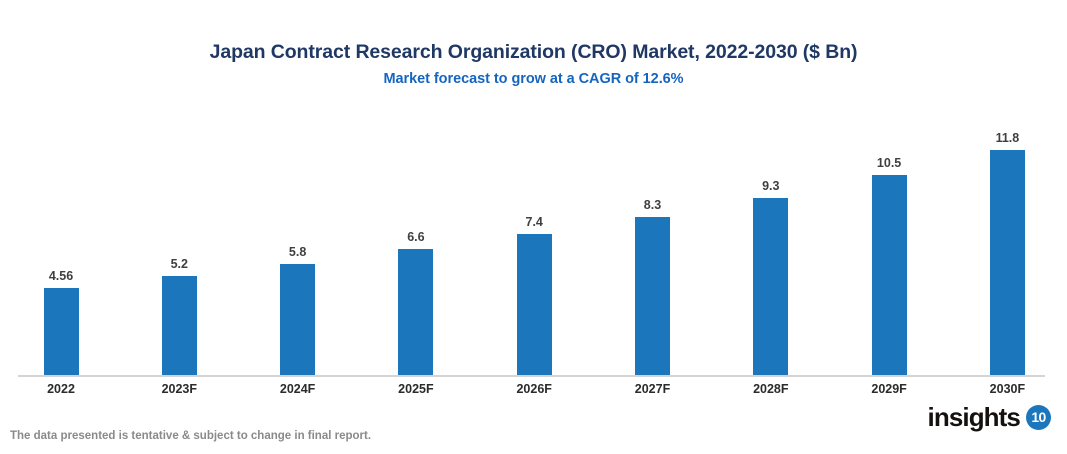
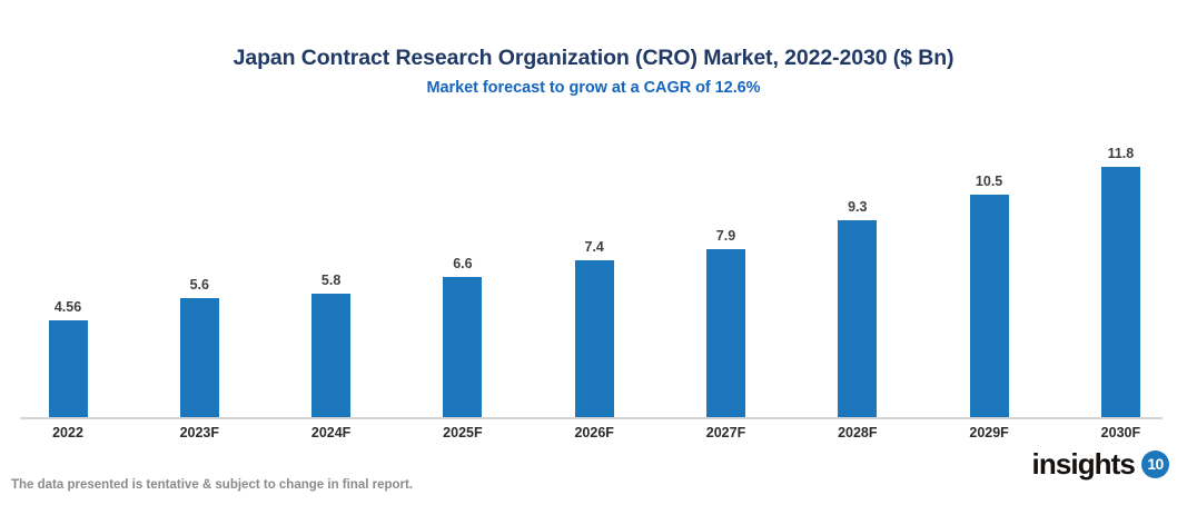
2023F: 5.2 -> 5.6
2027F: 8.3 -> 7.9
